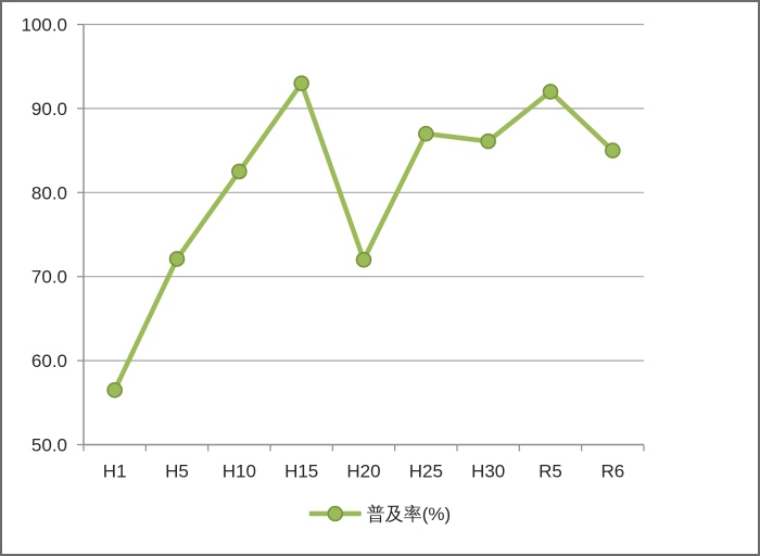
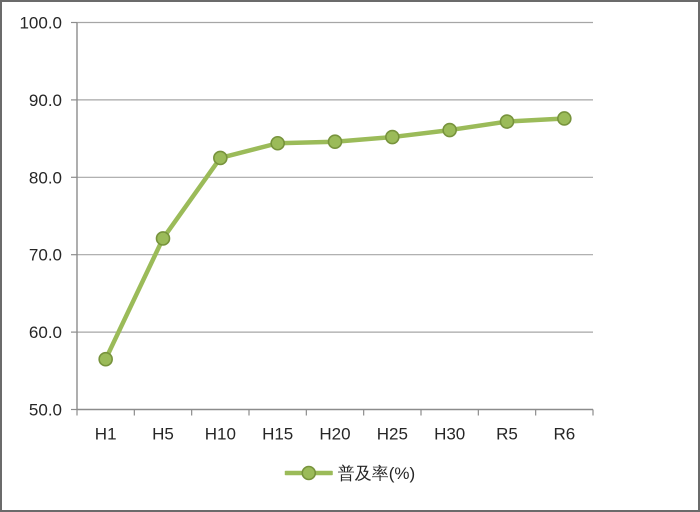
H15: 93 -> 84
H20: 72 -> 85
H25: 87 -> 85
R5: 92 -> 87
R6: 85 -> 88
